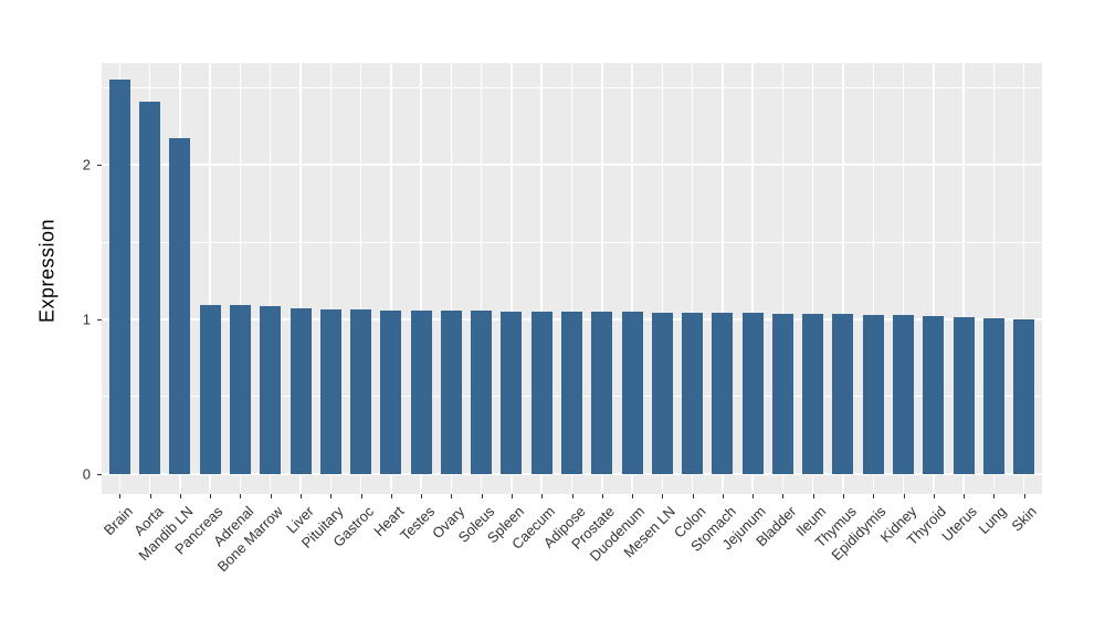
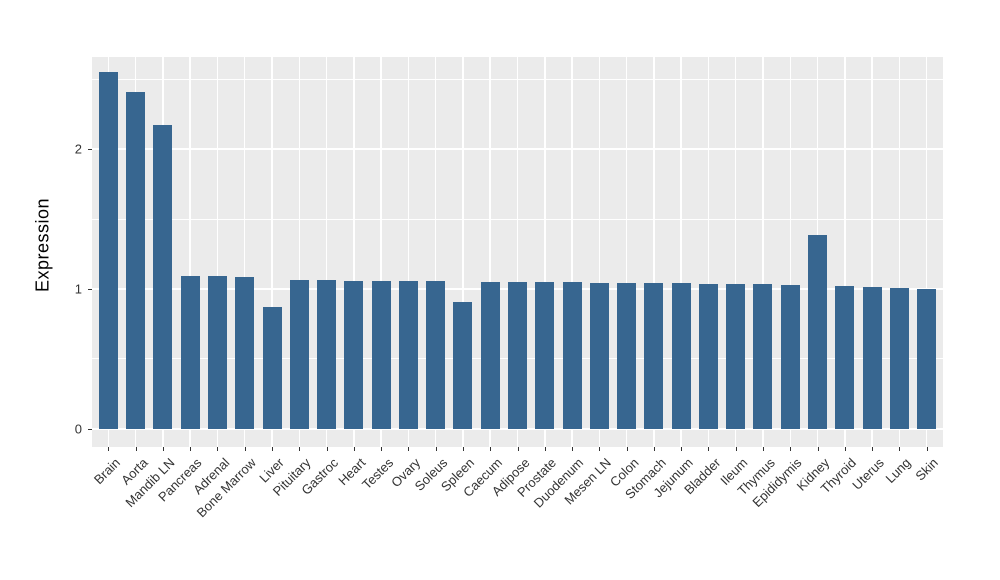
Liver: 1.07 -> 0.87
Spleen: 1.05 -> 0.91
Kidney: 1.03 -> 1.39
